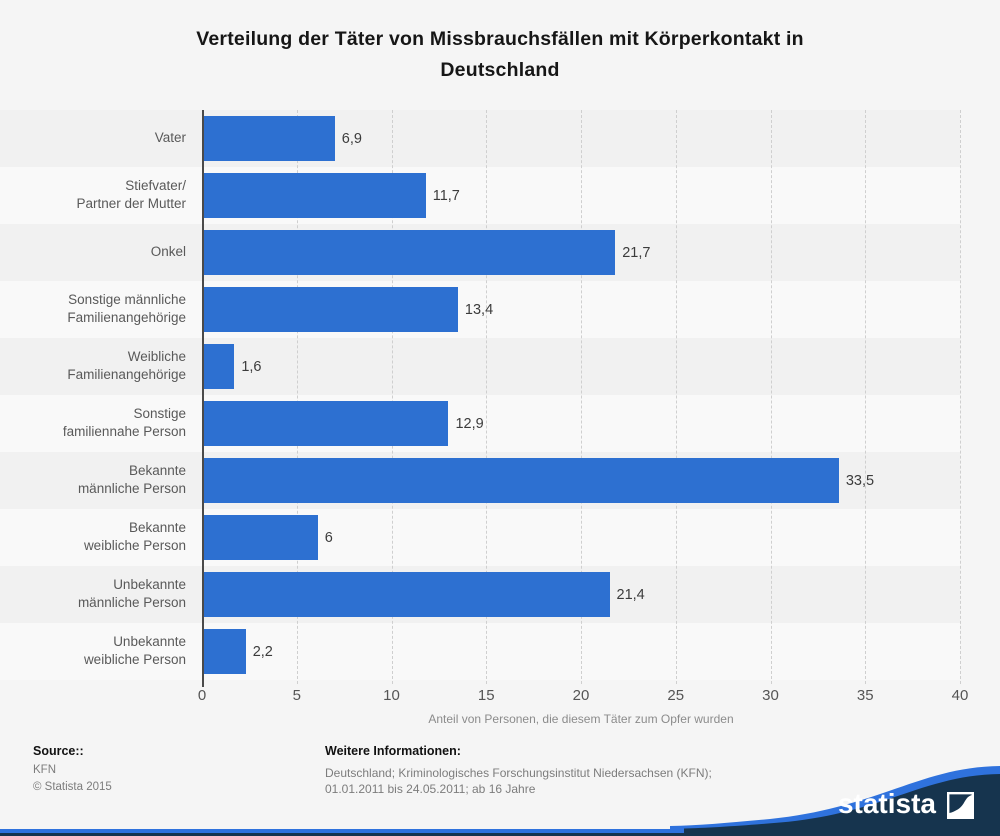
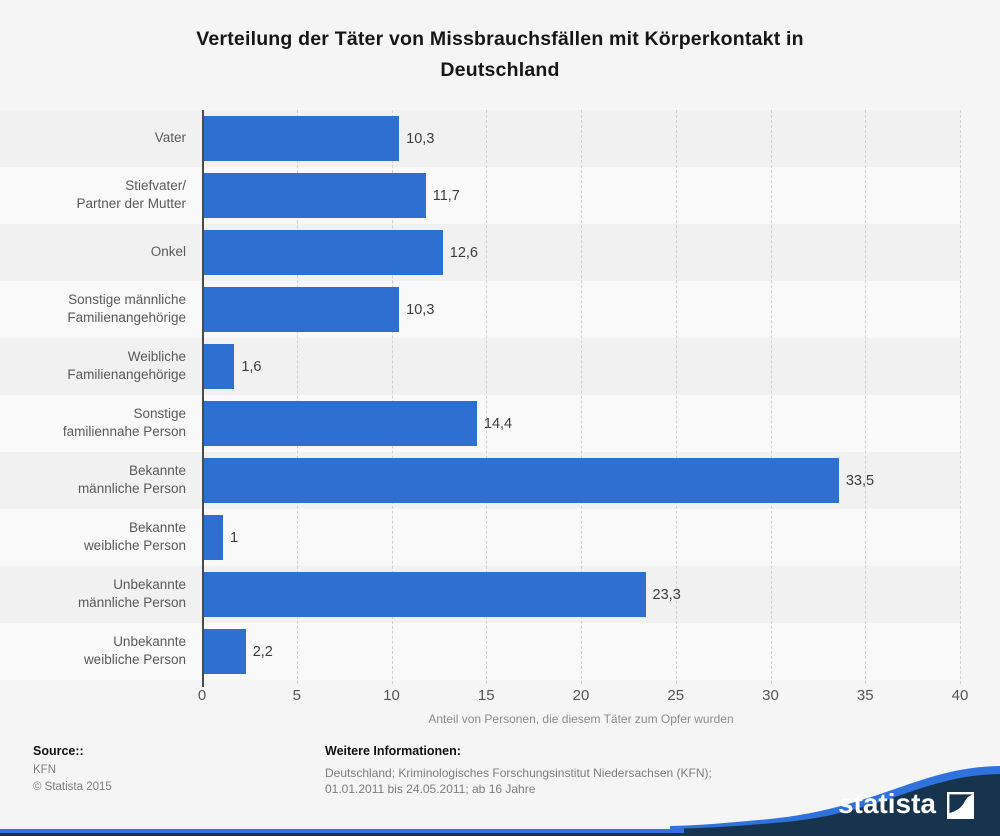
Vater: 6,9 -> 10,3
Onkel: 21,7 -> 12,6
Sonstige männliche Familienangehörige: 13,4 -> 10,3
Sonstige familiennahe Person: 12,9 -> 14,4
Bekannte weibliche Person: 6 -> 1
Unbekannte männliche Person: 21,4 -> 23,3
